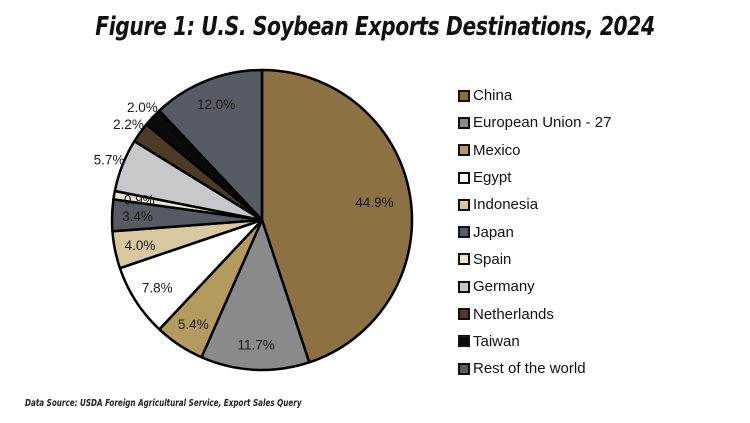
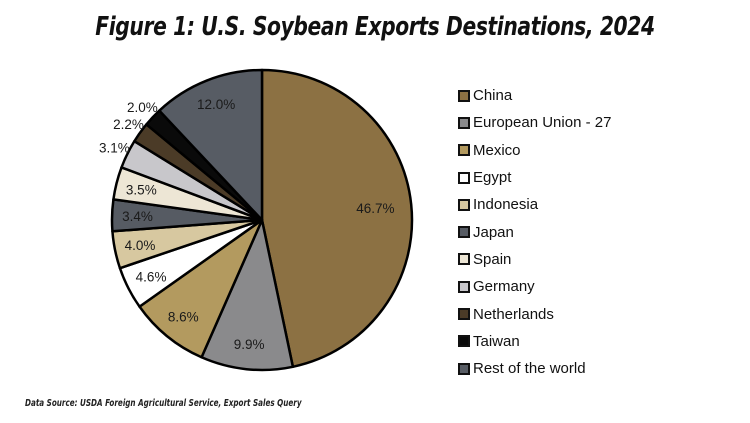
China: 44.9% -> 46.7%
European Union - 27: 11.7% -> 9.9%
Mexico: 5.4% -> 8.6%
Egypt: 7.8% -> 4.6%
Spain: 0.9% -> 3.5%
Germany: 5.7% -> 3.1%
